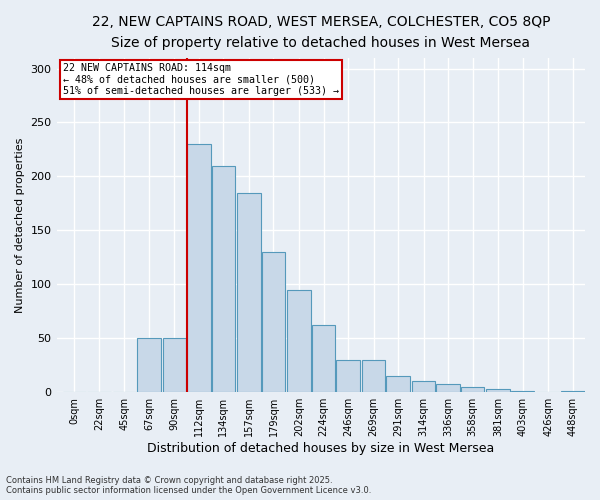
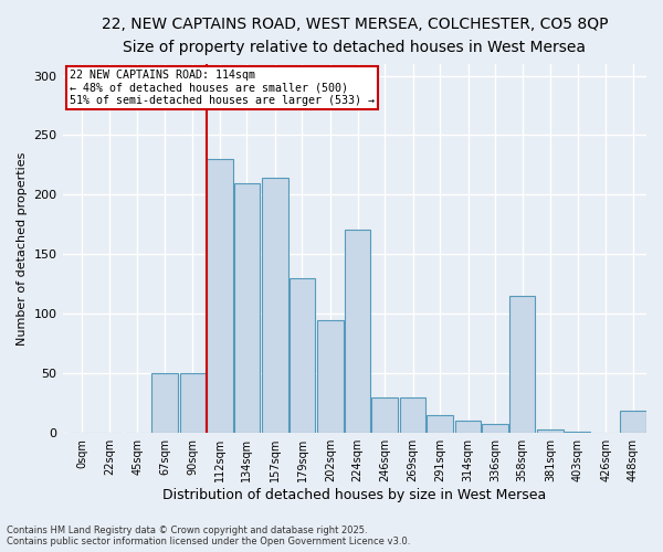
157sqm: 185 -> 214
224sqm: 62 -> 171
358sqm: 5 -> 115
448sqm: 1 -> 19
